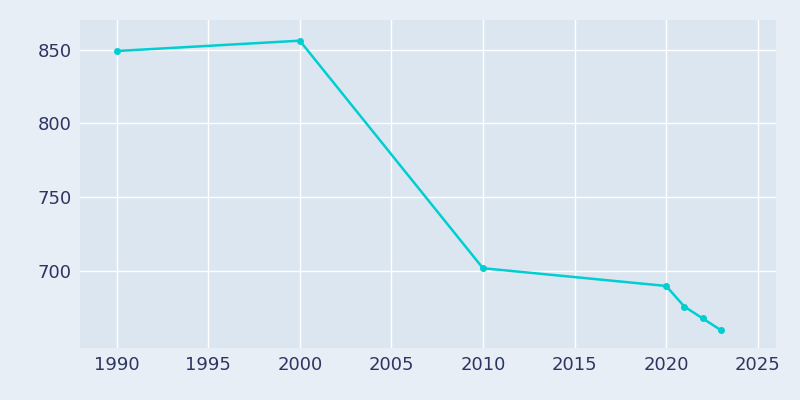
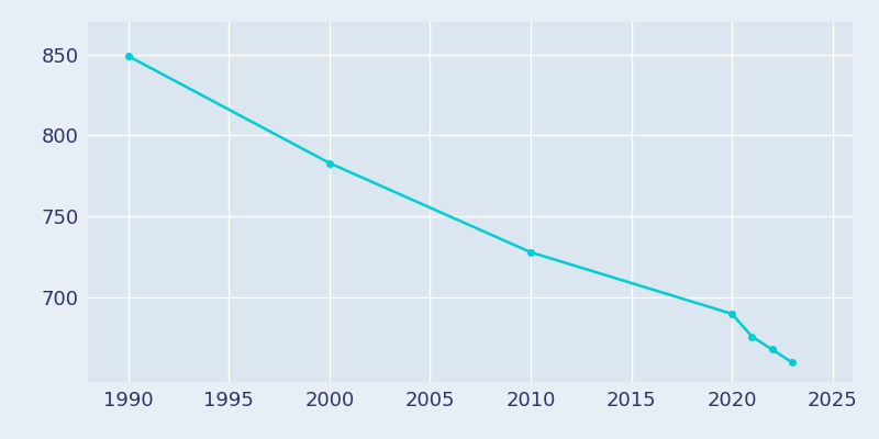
2000: 856 -> 783
2010: 702 -> 728
